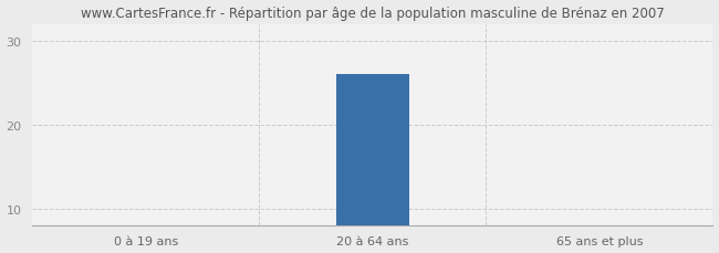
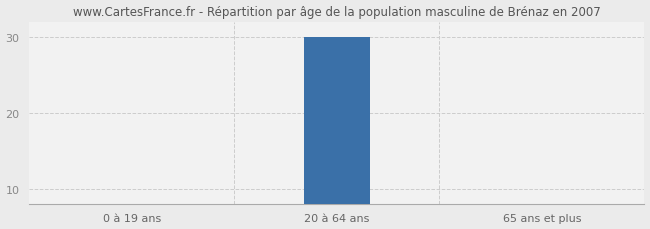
20 à 64 ans: 26 -> 30
